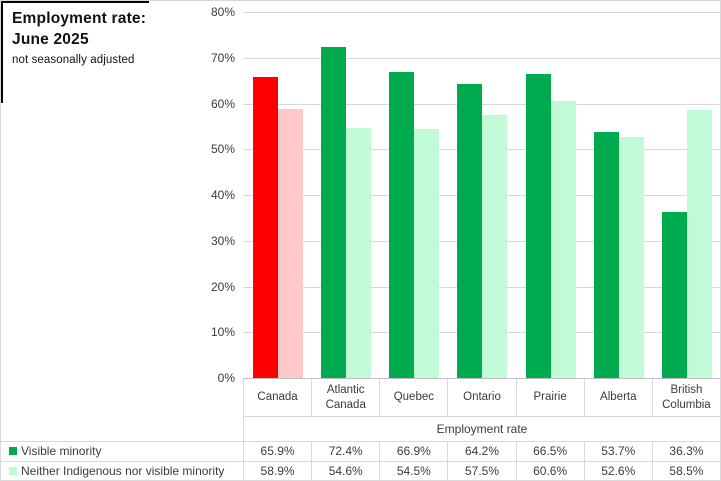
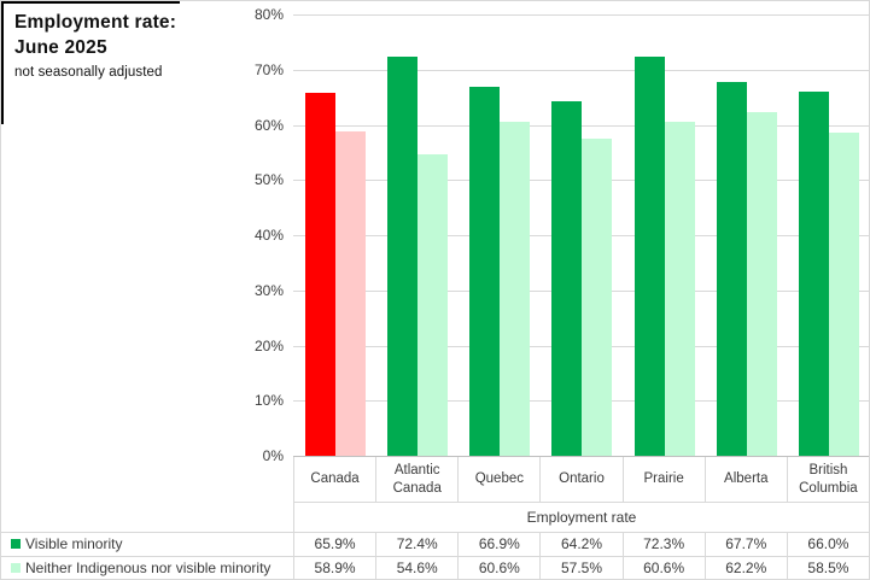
Neither Indigenous nor visible minority/Quebec: 54.5% -> 60.6%
Visible minority/Prairie: 66.5% -> 72.3%
Visible minority/Alberta: 53.7% -> 67.7%
Neither Indigenous nor visible minority/Alberta: 52.6% -> 62.2%
Visible minority/British Columbia: 36.3% -> 66.0%
